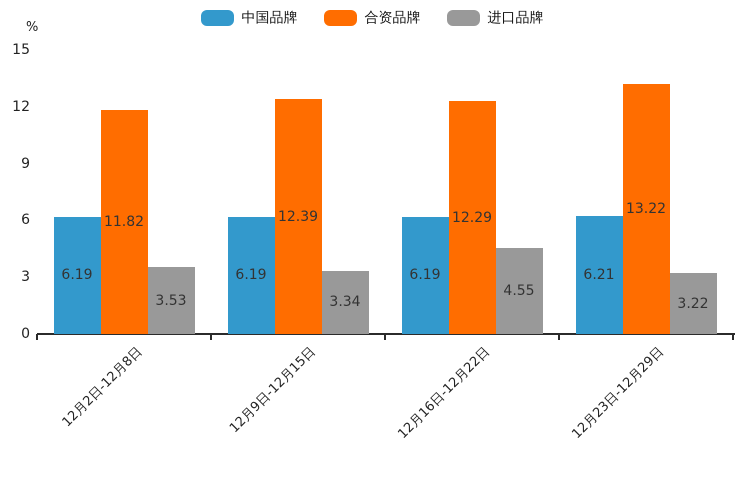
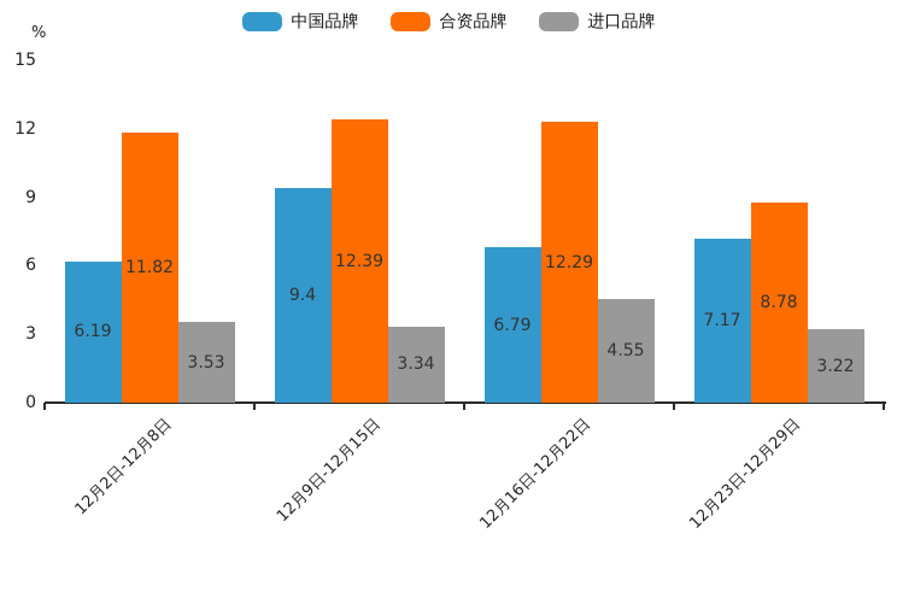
中国品牌/12月9日-12月15日: 6.19 -> 9.4
中国品牌/12月16日-12月22日: 6.19 -> 6.79
中国品牌/12月23日-12月29日: 6.21 -> 7.17
合资品牌/12月23日-12月29日: 13.22 -> 8.78
